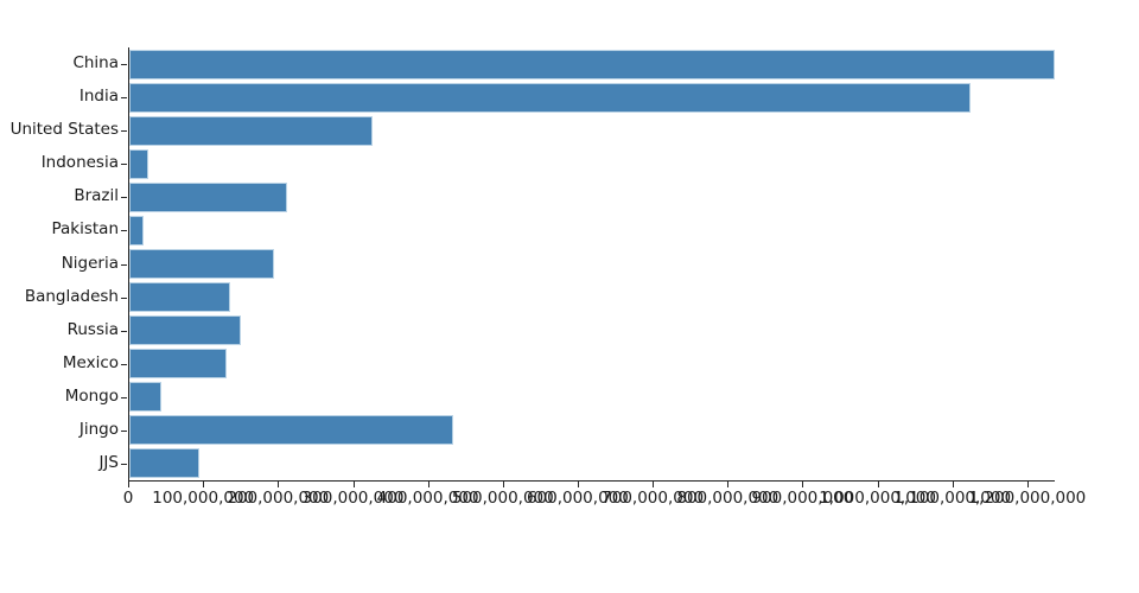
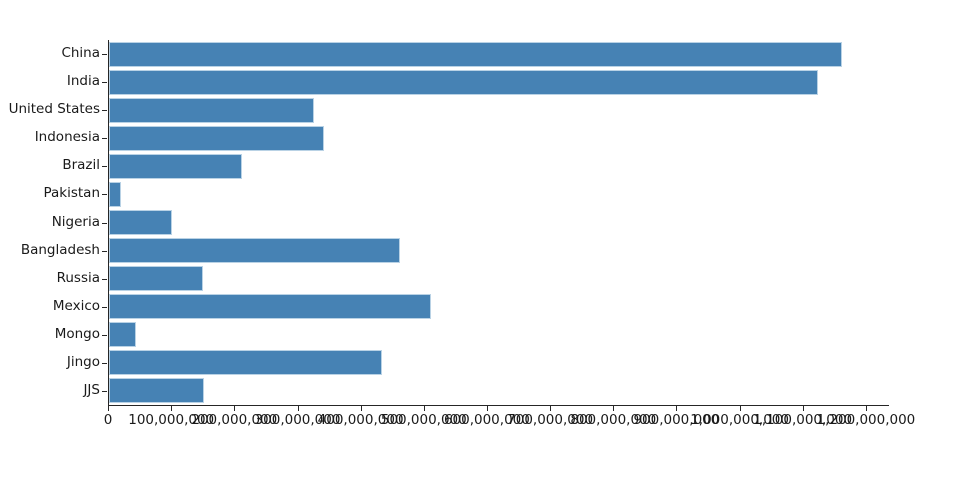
China: 1240000000 -> 1160000000
Indonesia: 30000000 -> 340000000
Nigeria: 190000000 -> 100000000
Bangladesh: 130000000 -> 460000000
Mexico: 130000000 -> 510000000
JJS: 90000000 -> 150000000
